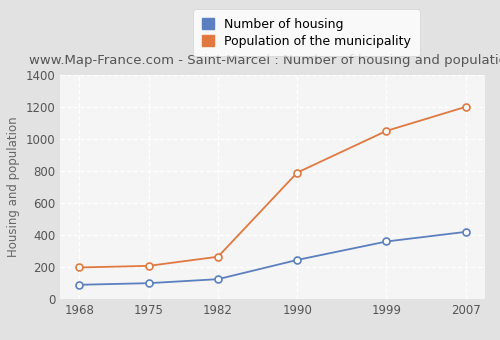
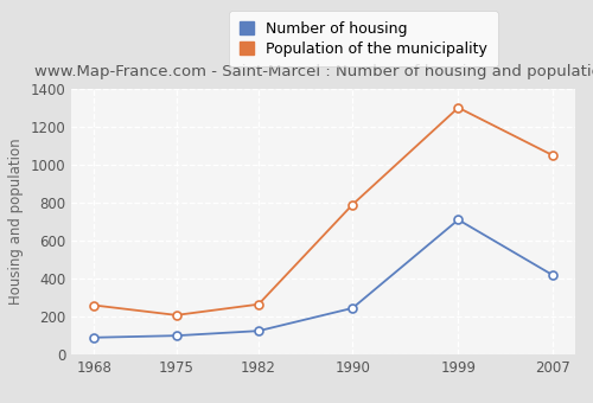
Population of the municipality/1968: 200 -> 260
Number of housing/1999: 360 -> 710
Population of the municipality/1999: 1050 -> 1300
Population of the municipality/2007: 1200 -> 1050
